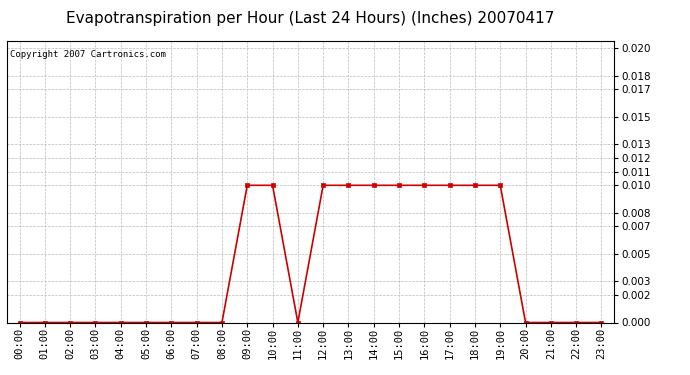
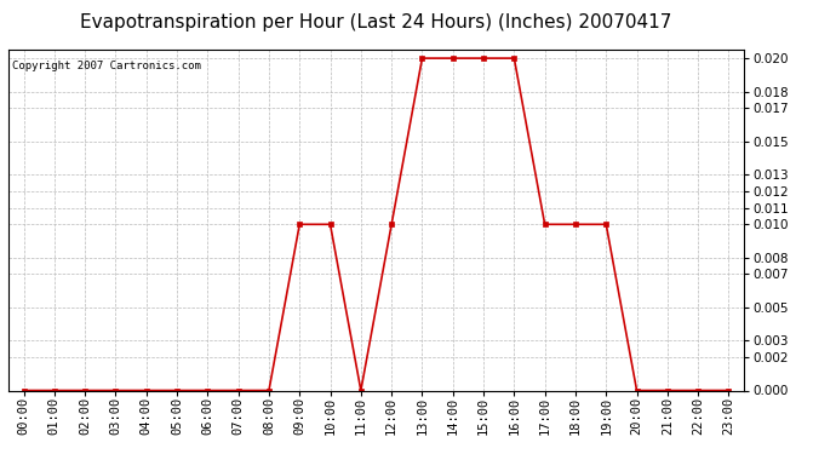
13:00: 0.01 -> 0.02
14:00: 0.01 -> 0.02
15:00: 0.01 -> 0.02
16:00: 0.01 -> 0.02
